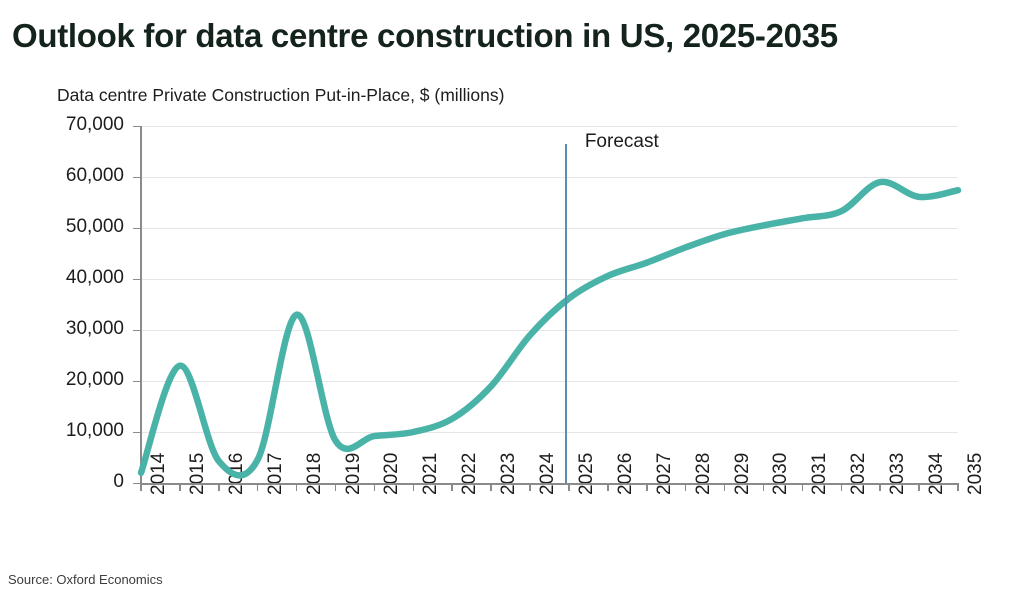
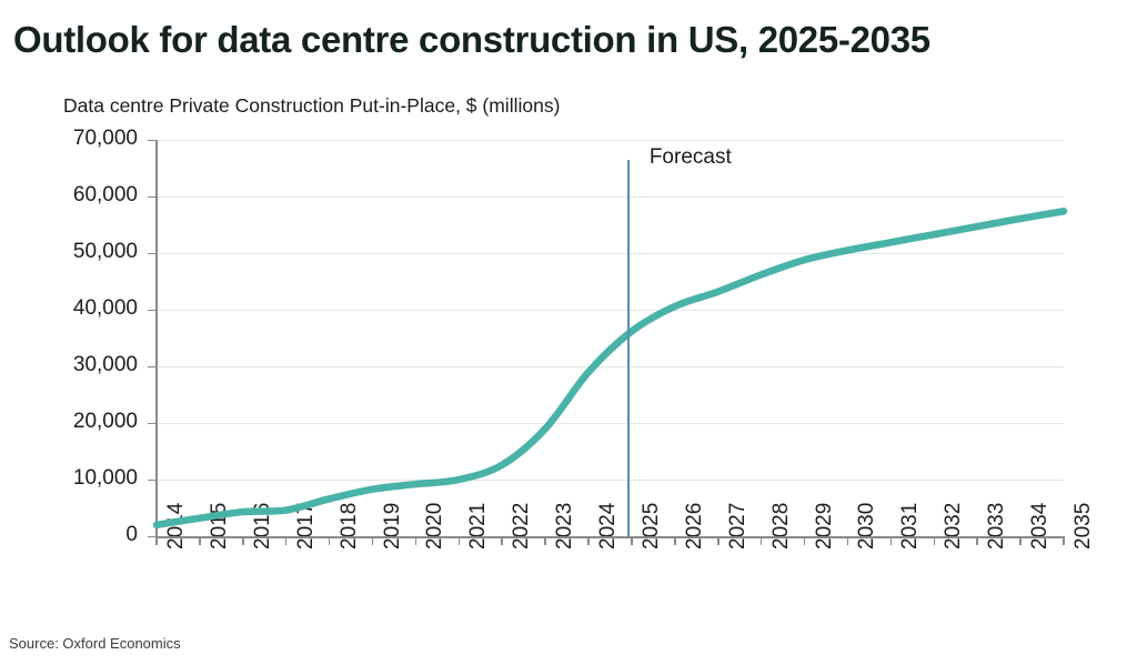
2015: 23000 -> 3000
2018: 33000 -> 7000
2033: 59000 -> 55000
